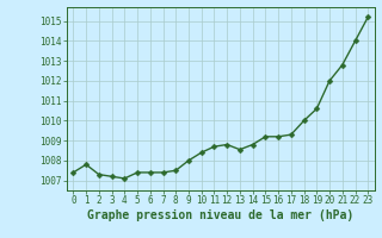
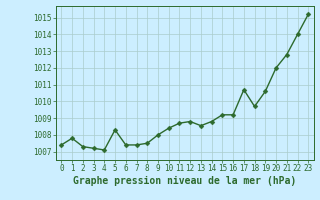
5: 1007.4 -> 1008.3
17: 1009.3 -> 1010.7
18: 1010.0 -> 1009.7
